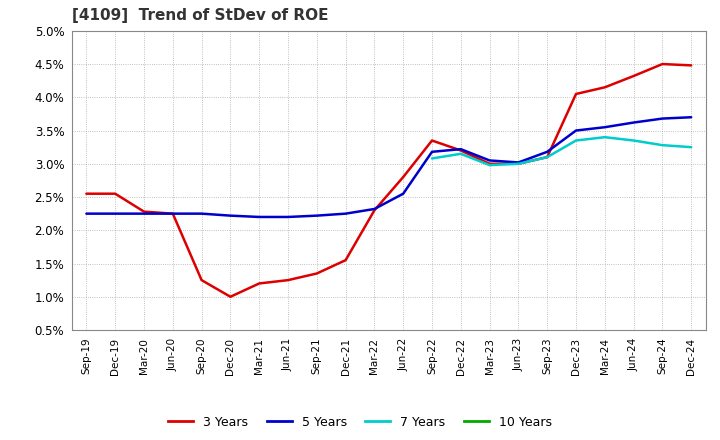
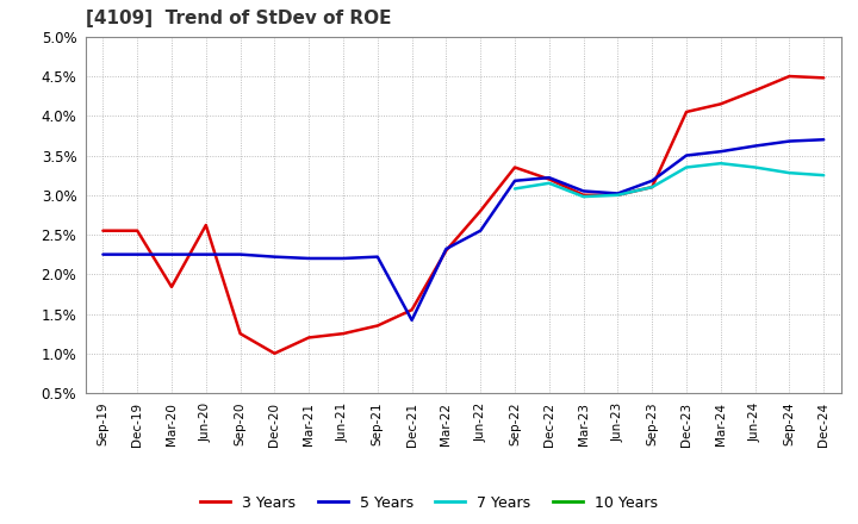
3 Years/Mar-20: 2.28% -> 1.84%
3 Years/Jun-20: 2.25% -> 2.62%
5 Years/Dec-21: 2.25% -> 1.42%
